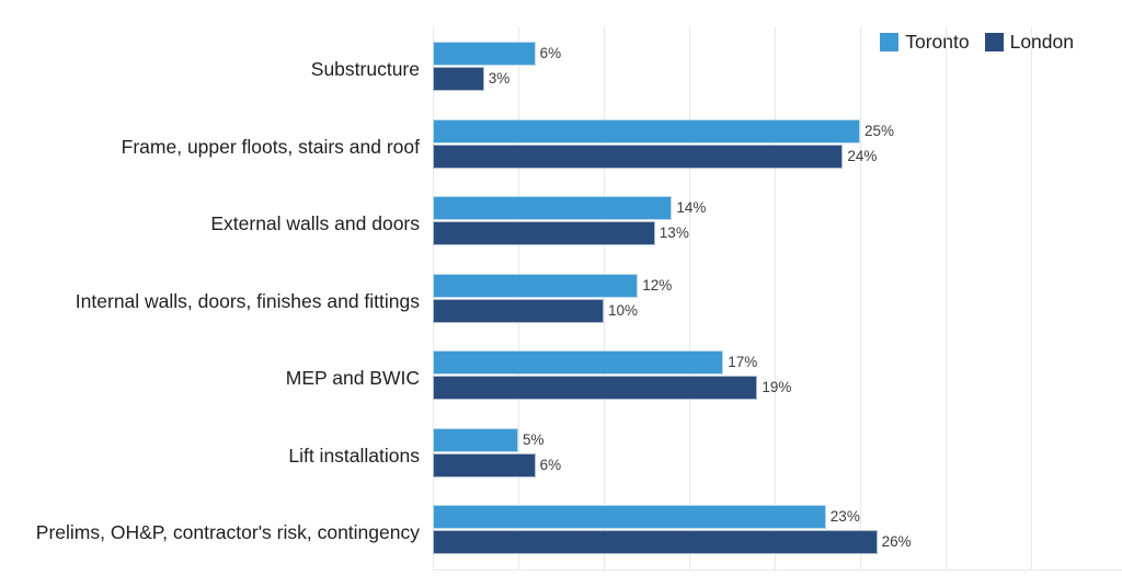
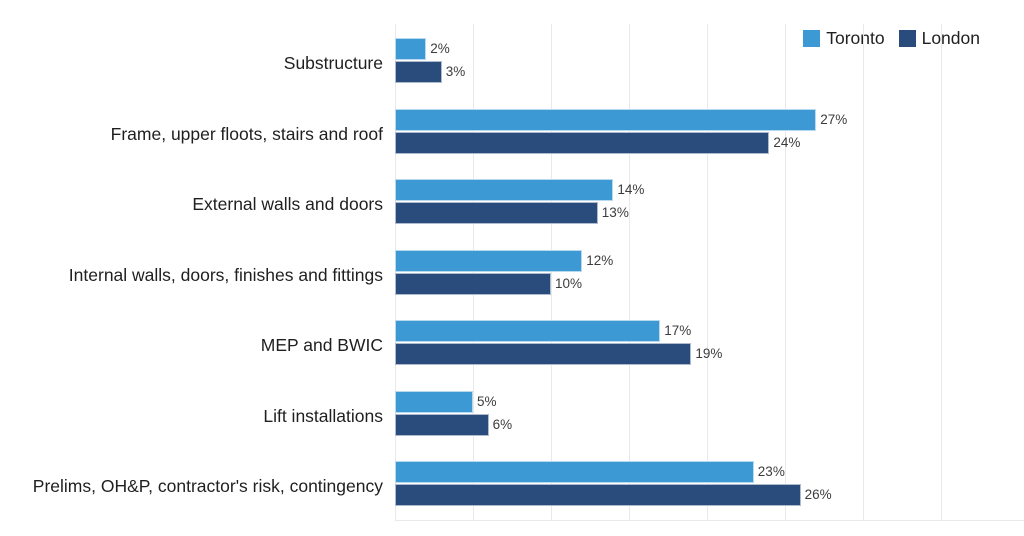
Toronto/Substructure: 6% -> 2%
Toronto/Frame, upper floots, stairs and roof: 25% -> 27%
